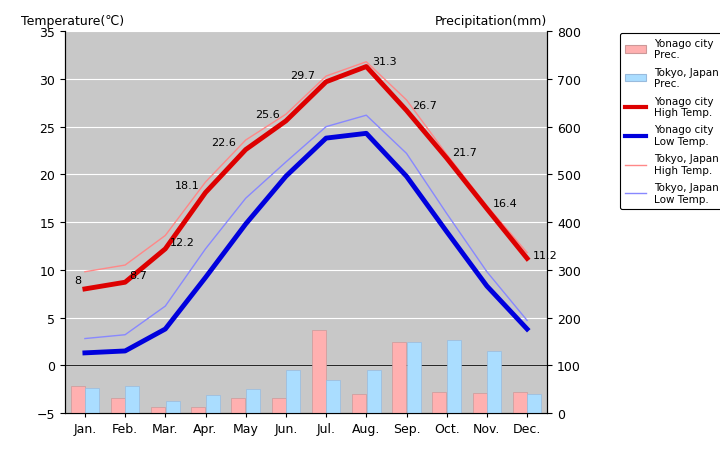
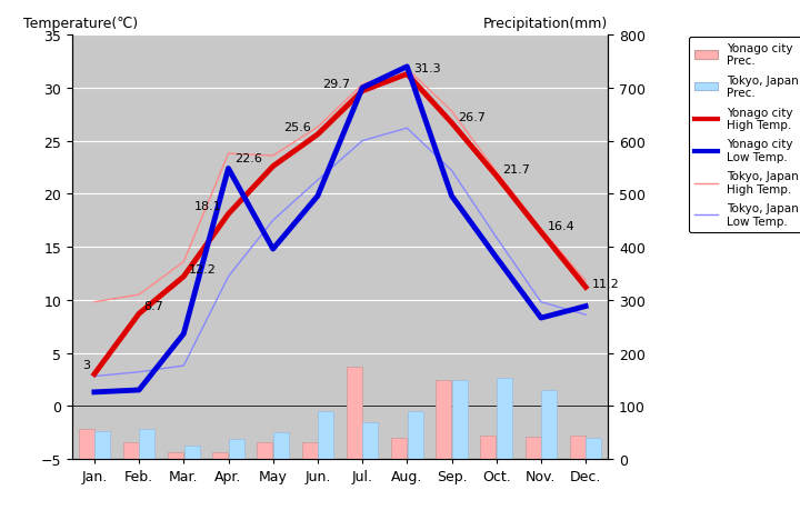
Yonago city High Temp./Jan.: 8 -> 3
Yonago city Low Temp./Mar.: 3.8 -> 6.8
Tokyo, Japan Low Temp./Mar.: 6.2 -> 3.8
Yonago city Low Temp./Apr.: 9.2 -> 22.4
Tokyo, Japan High Temp./Apr.: 19.2 -> 23.8
Yonago city Low Temp./Jul.: 23.8 -> 30.0
Yonago city Low Temp./Aug.: 24.3 -> 32.0
Yonago city Low Temp./Dec.: 3.8 -> 9.4
Tokyo, Japan Low Temp./Dec.: 4.7 -> 8.6
